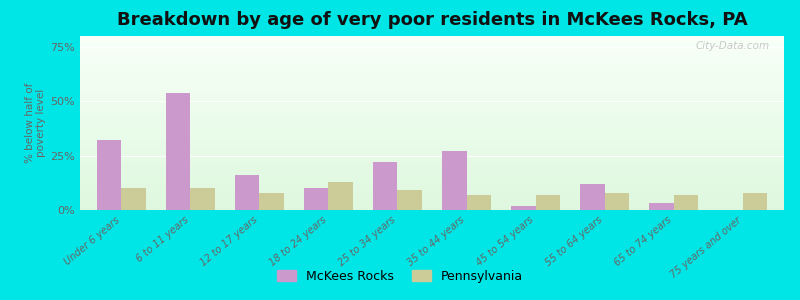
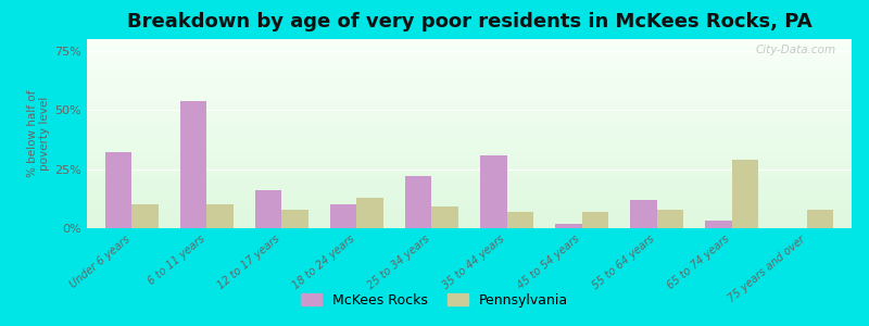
McKees Rocks/35 to 44 years: 27% -> 31%
Pennsylvania/65 to 74 years: 7% -> 29%
